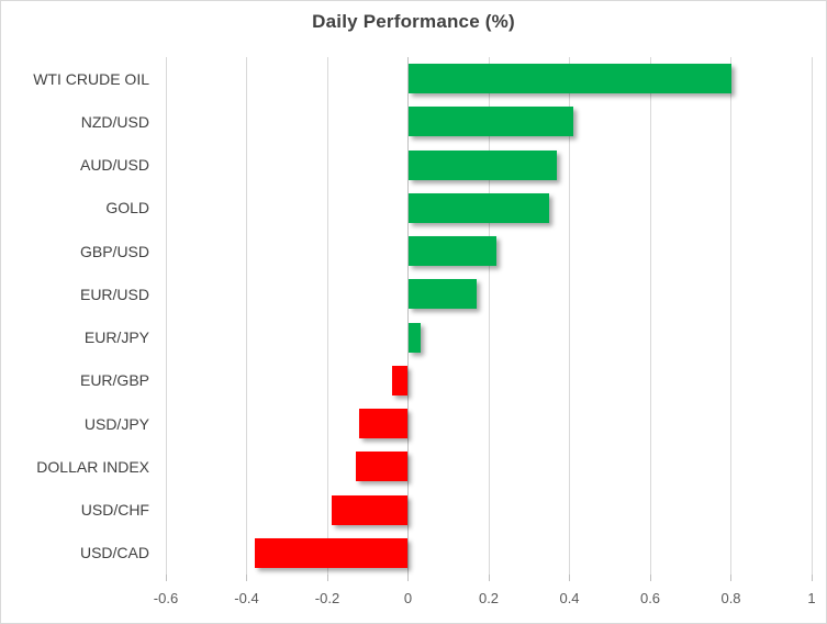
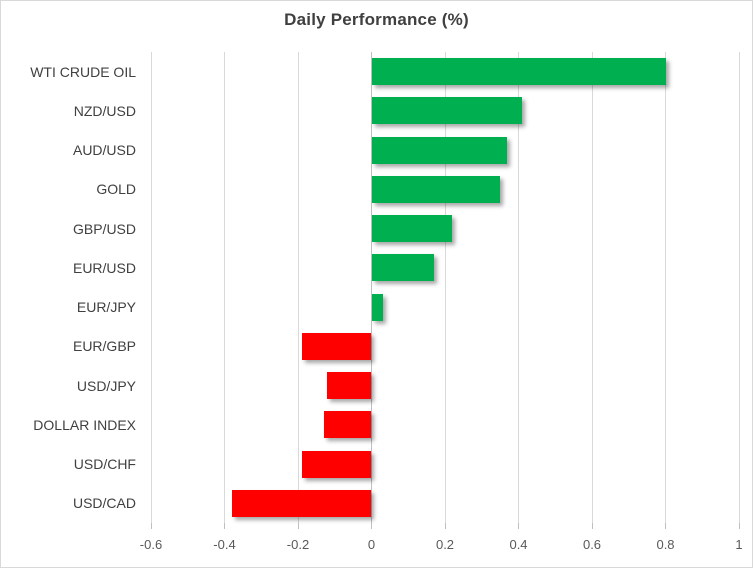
EUR/GBP: -0.04 -> -0.19
